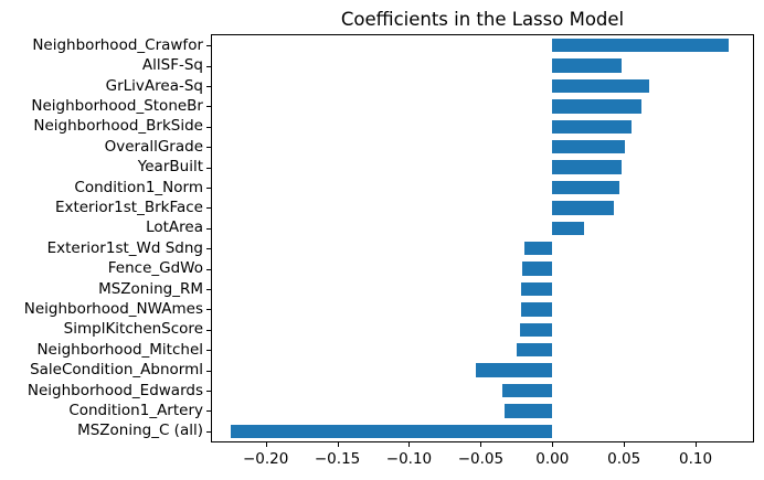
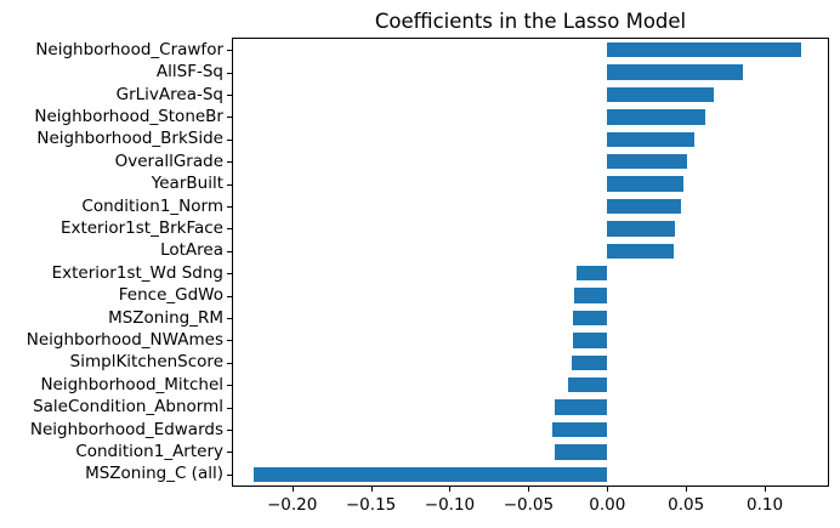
AllSF-Sq: 0.048 -> 0.086
LotArea: 0.022 -> 0.042
SaleCondition_Abnorml: -0.053 -> -0.034
